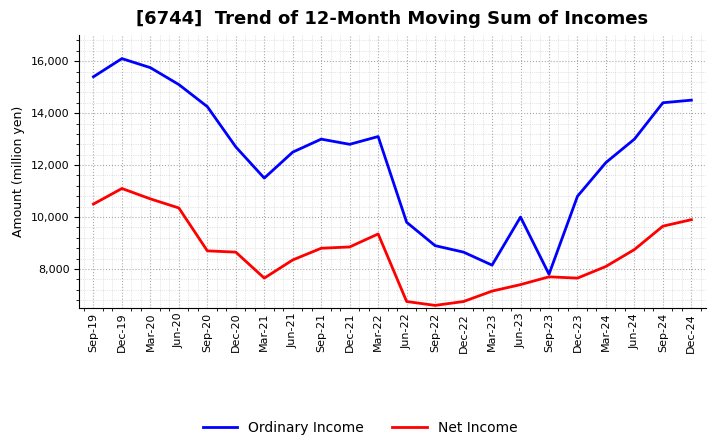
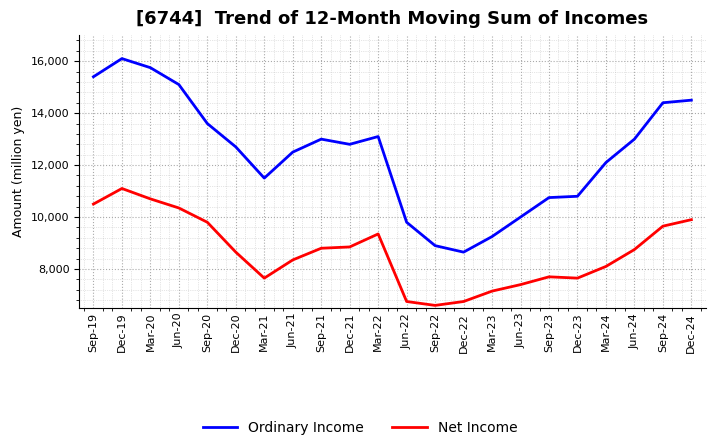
Ordinary Income/Sep-20: 14,250 -> 13,600
Net Income/Sep-20: 8,700 -> 9,800
Ordinary Income/Mar-23: 8,150 -> 9,250
Ordinary Income/Sep-23: 7,800 -> 10,750
